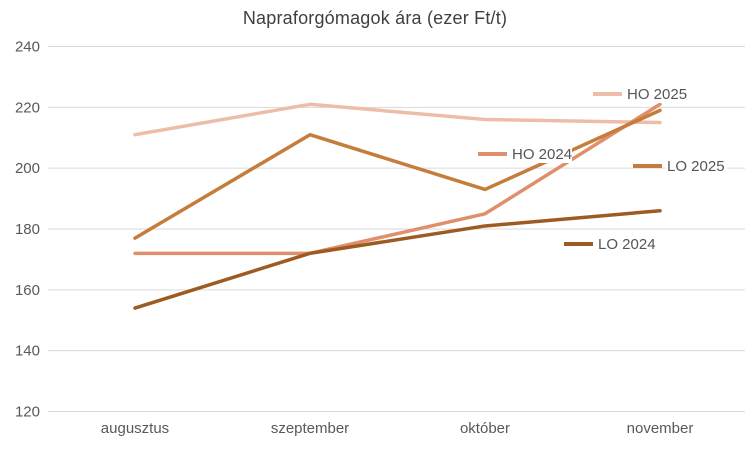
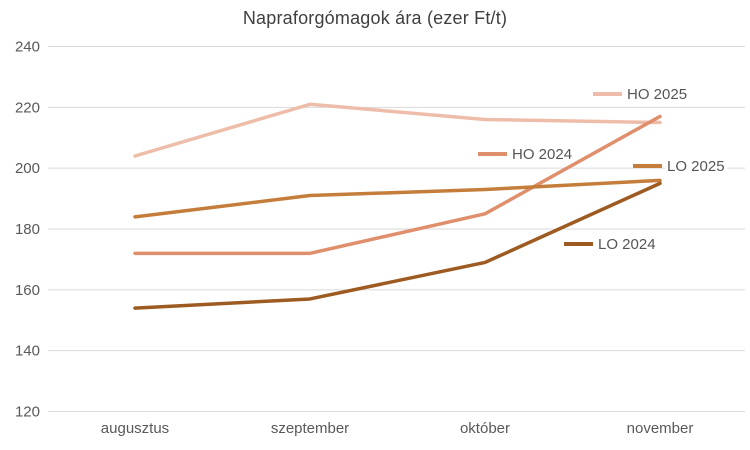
HO 2025/augusztus: 211 -> 204
LO 2025/augusztus: 177 -> 184
LO 2025/szeptember: 211 -> 191
LO 2024/szeptember: 172 -> 157
LO 2024/október: 181 -> 169
HO 2024/november: 221 -> 217
LO 2025/november: 219 -> 196
LO 2024/november: 186 -> 195
